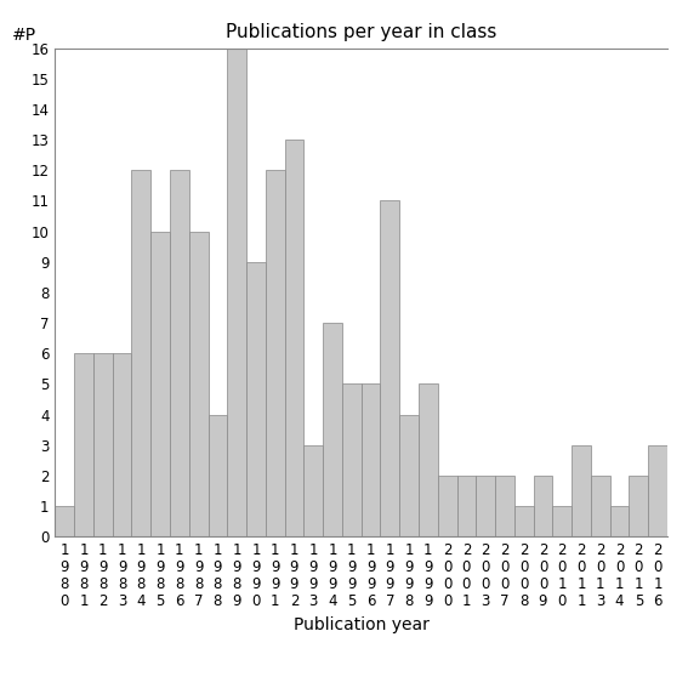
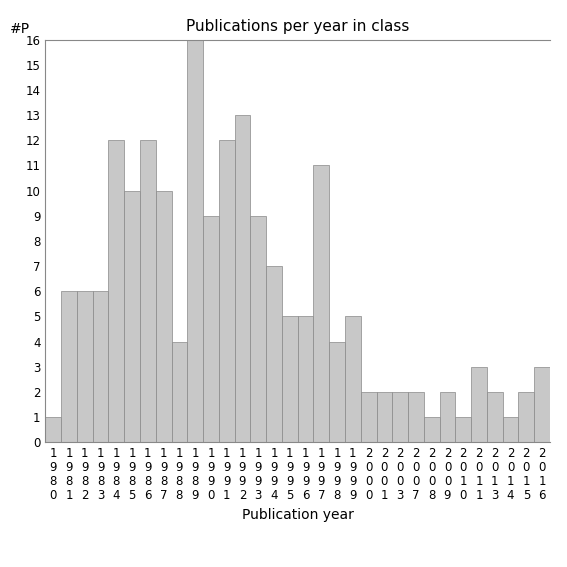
1 9 9 3: 3 -> 9
